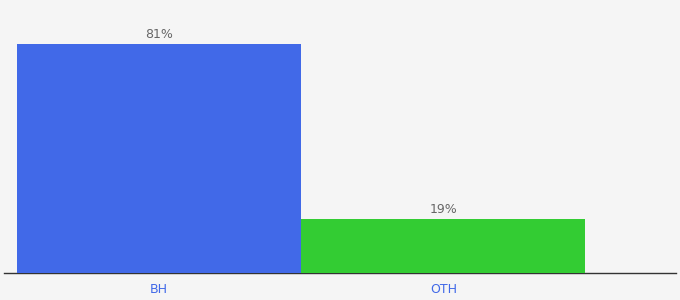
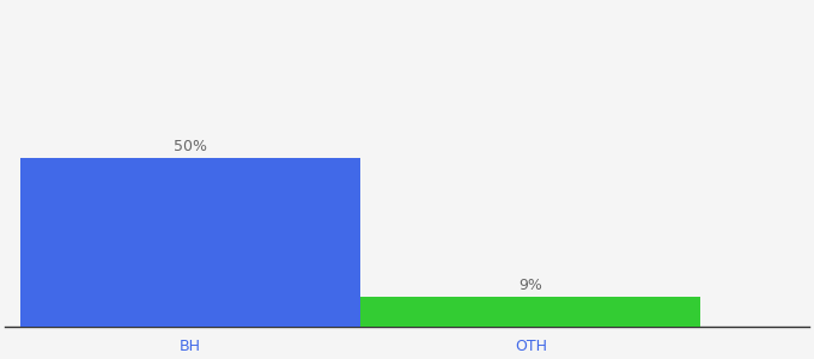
BH: 81% -> 50%
OTH: 19% -> 9%
